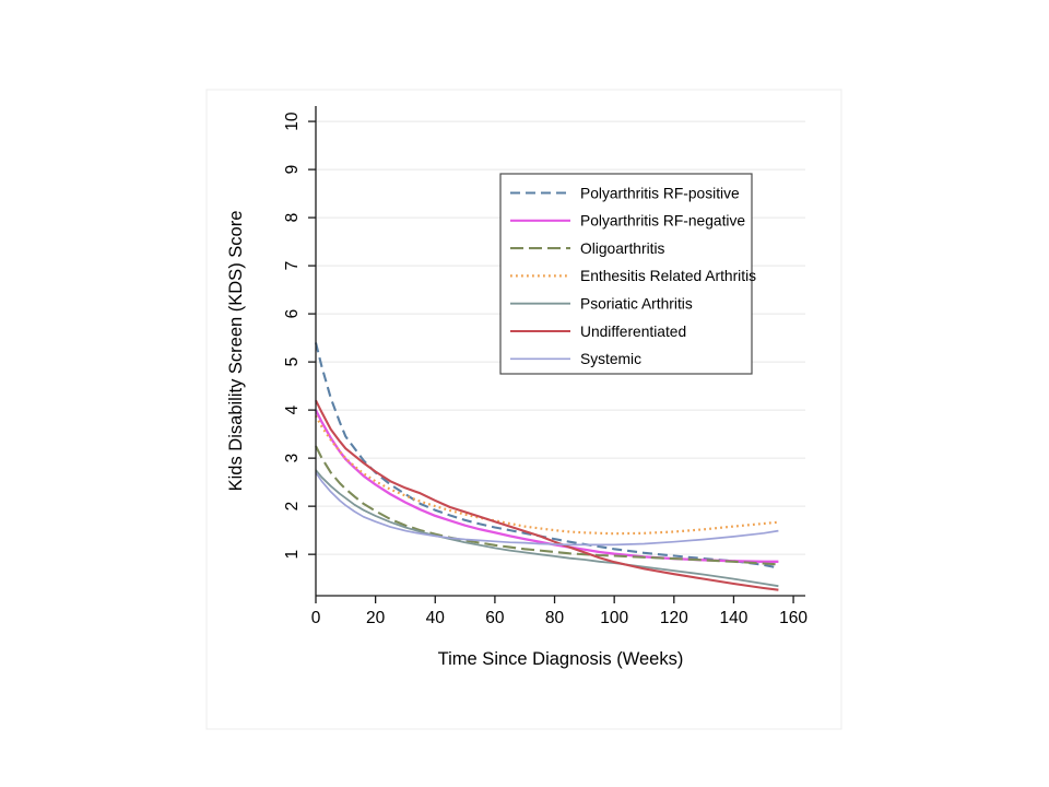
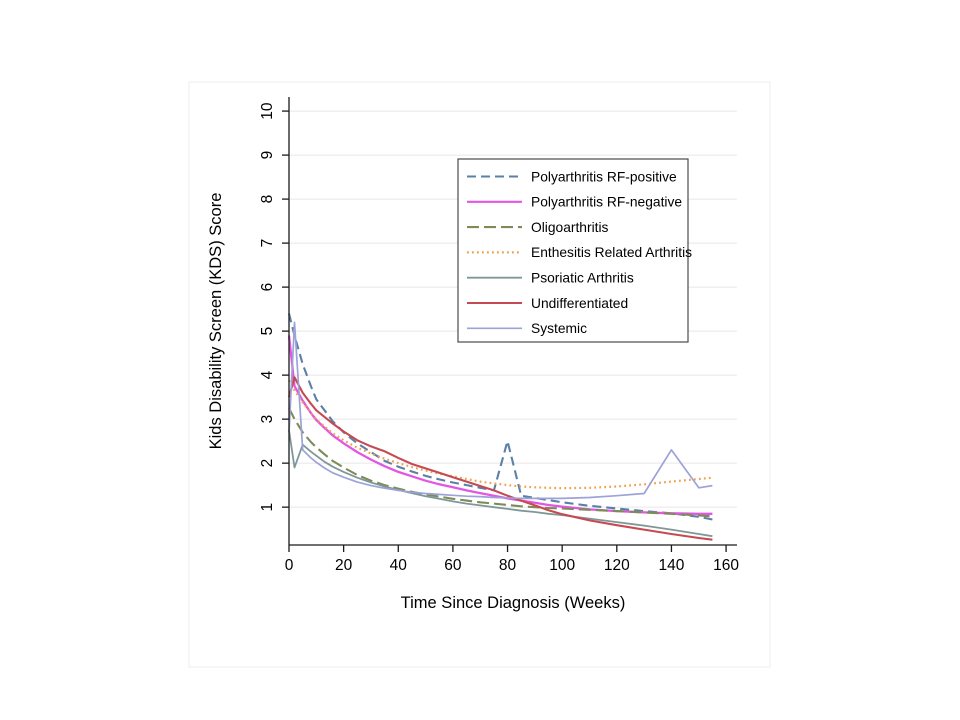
Polyarthritis RF-negative/0: 4.0 -> 4.9
Undifferentiated/0: 4.2 -> 3.5
Psoriatic Arthritis/2: 2.6 -> 1.9
Systemic/2: 2.5 -> 5.2
Polyarthritis RF-positive/80: 1.3 -> 2.5
Systemic/140: 1.4 -> 2.3
